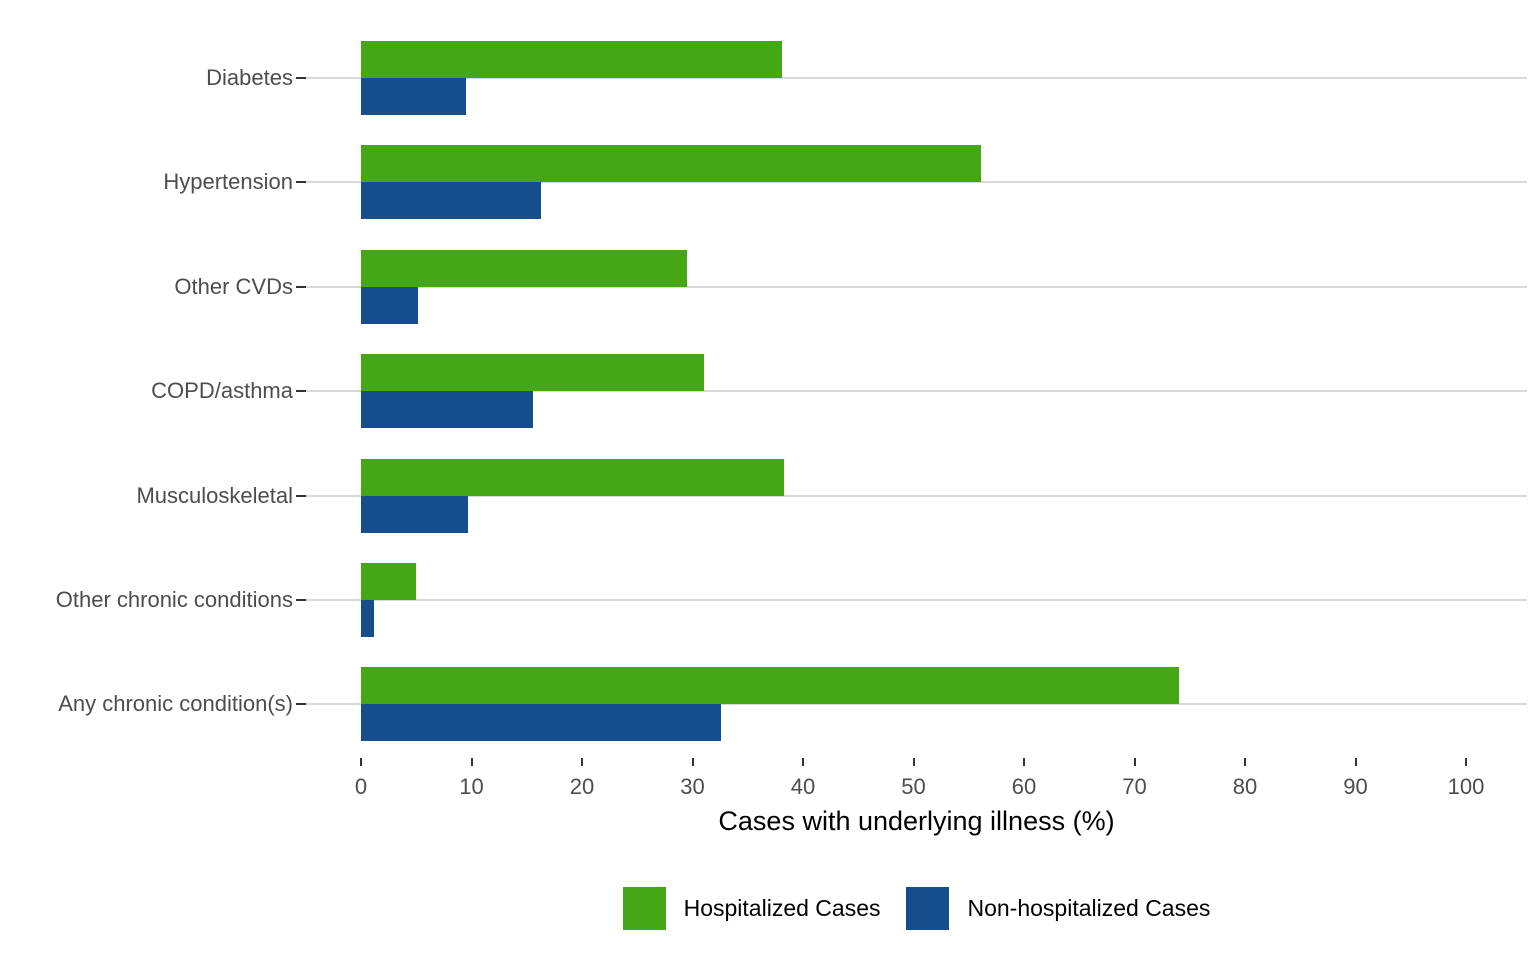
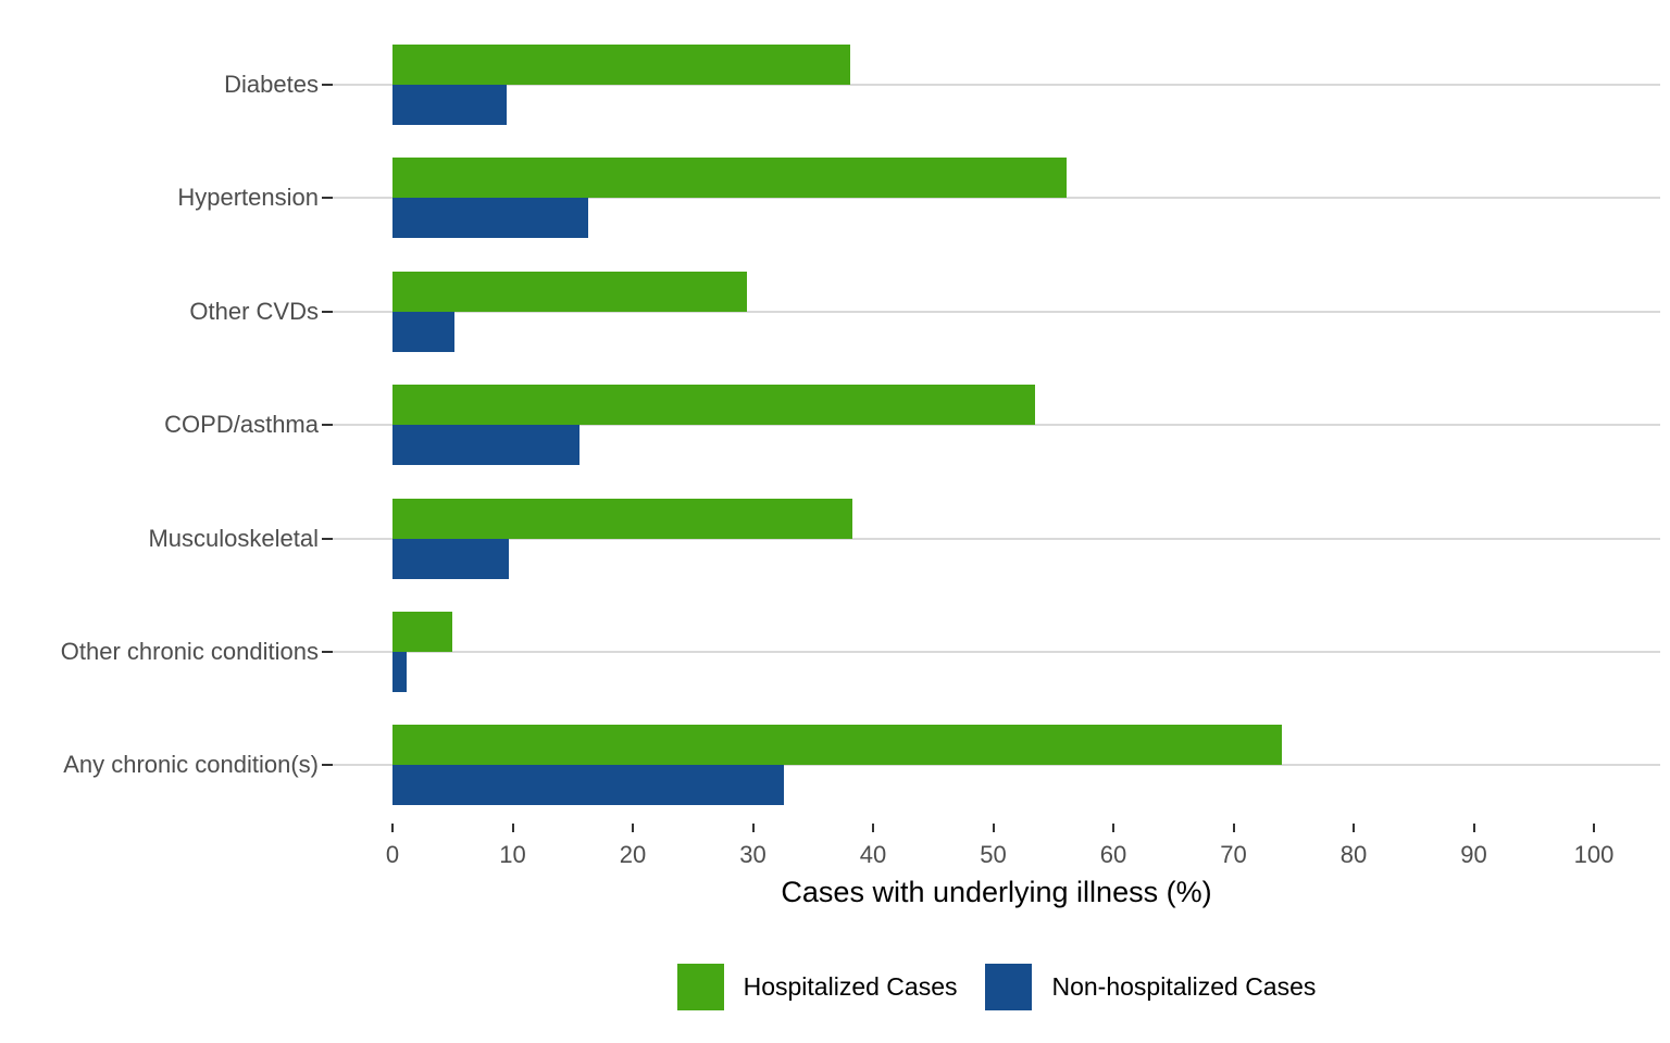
Hospitalized Cases/COPD/asthma: 31.0 -> 53.5
